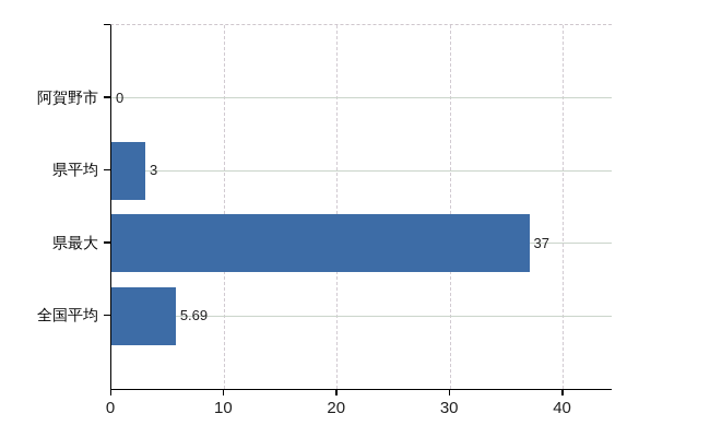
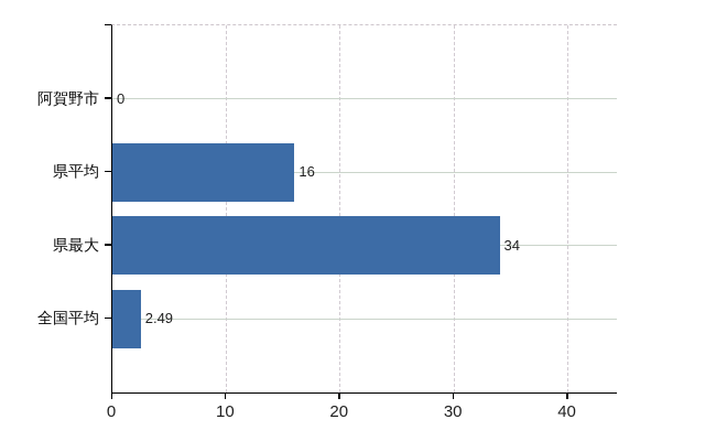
県平均: 3 -> 16
県最大: 37 -> 34
全国平均: 5.69 -> 2.49
